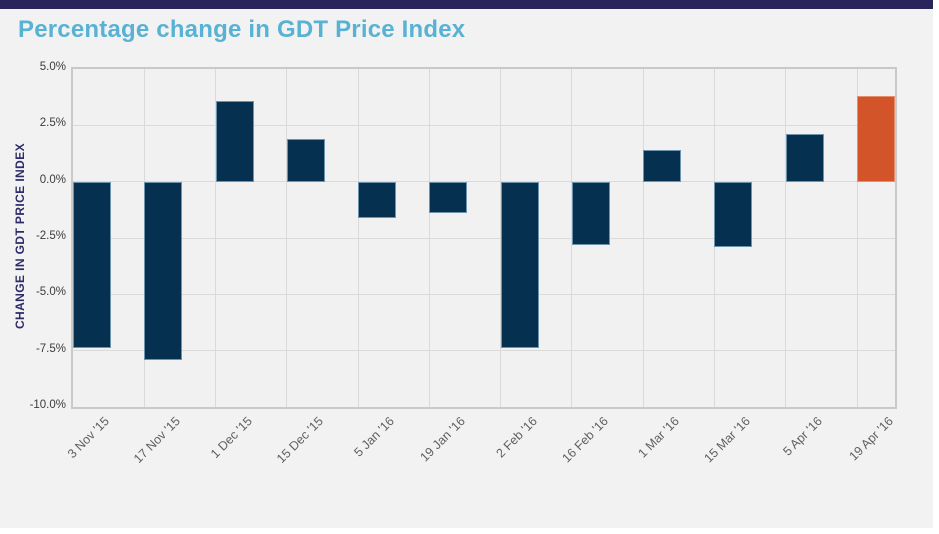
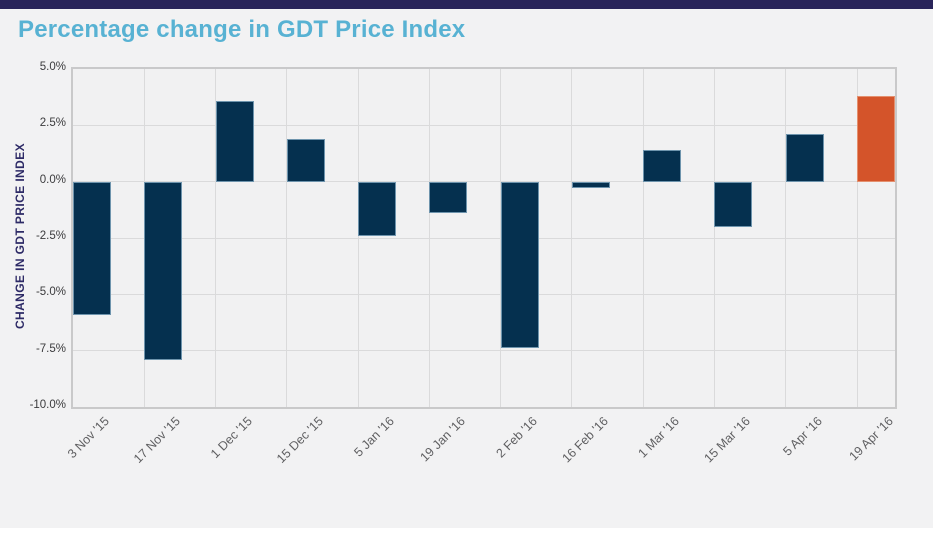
3 Nov '15: -7.4% -> -5.9%
5 Jan '16: -1.6% -> -2.4%
16 Feb '16: -2.8% -> -0.3%
15 Mar '16: -2.9% -> -2.0%
